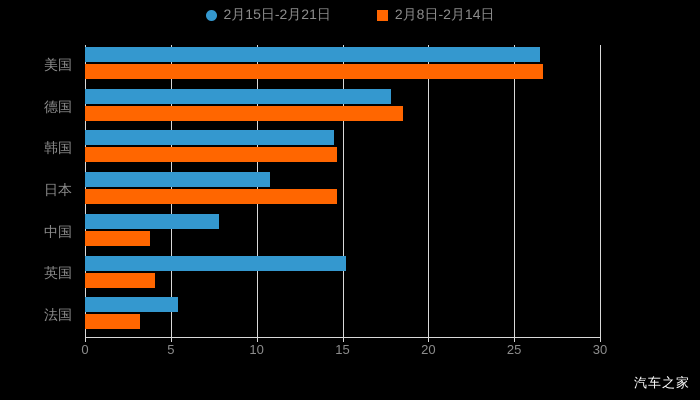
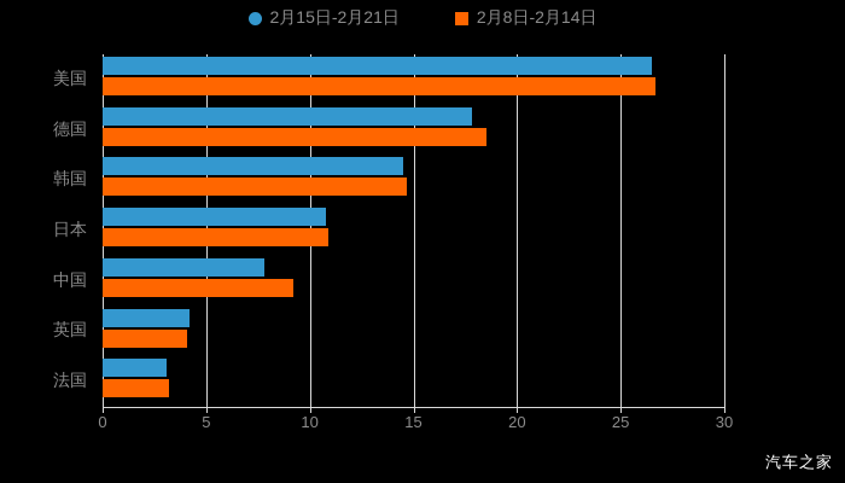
2月8日-2月14日/日本: 14.7 -> 10.9
2月8日-2月14日/中国: 3.8 -> 9.2
2月15日-2月21日/英国: 15.2 -> 4.2
2月15日-2月21日/法国: 5.4 -> 3.1
